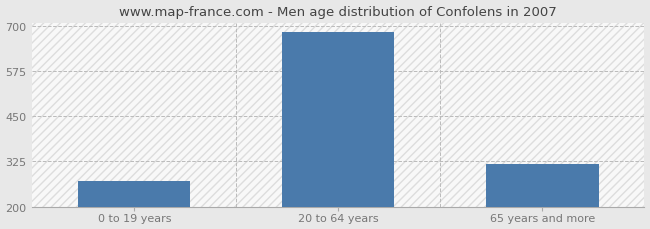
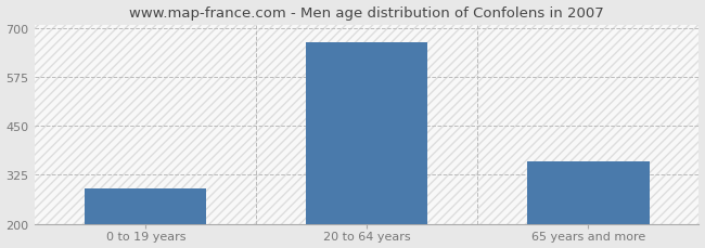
0 to 19 years: 270 -> 290
20 to 64 years: 685 -> 665
65 years and more: 318 -> 360
